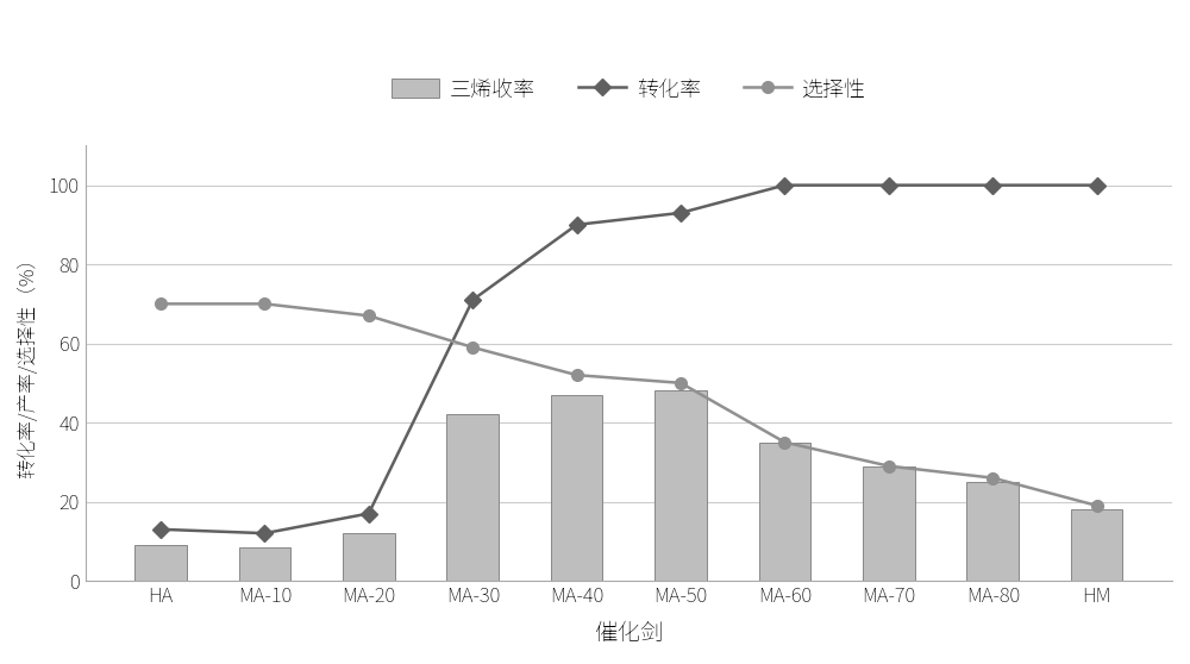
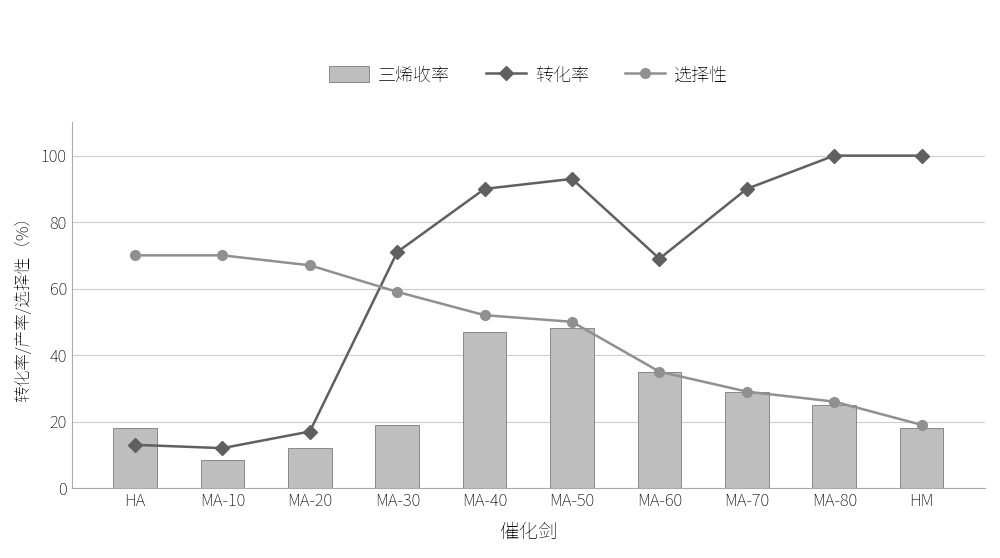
三烯收率/HA: 9.0 -> 18.0
三烯收率/MA-30: 42.0 -> 19.0
转化率/MA-60: 100 -> 69
转化率/MA-70: 100 -> 90
